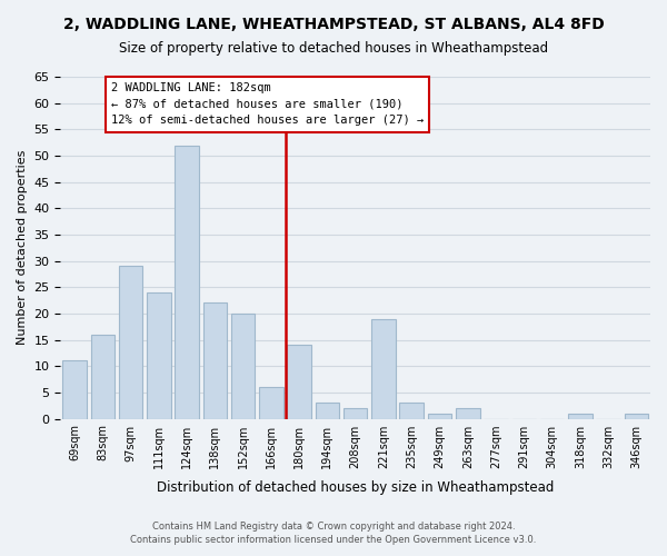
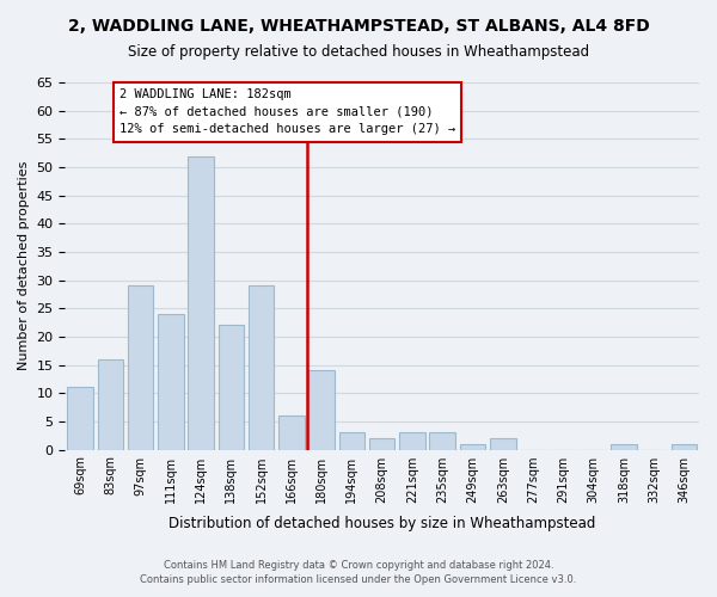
152sqm: 20 -> 29
221sqm: 19 -> 3
